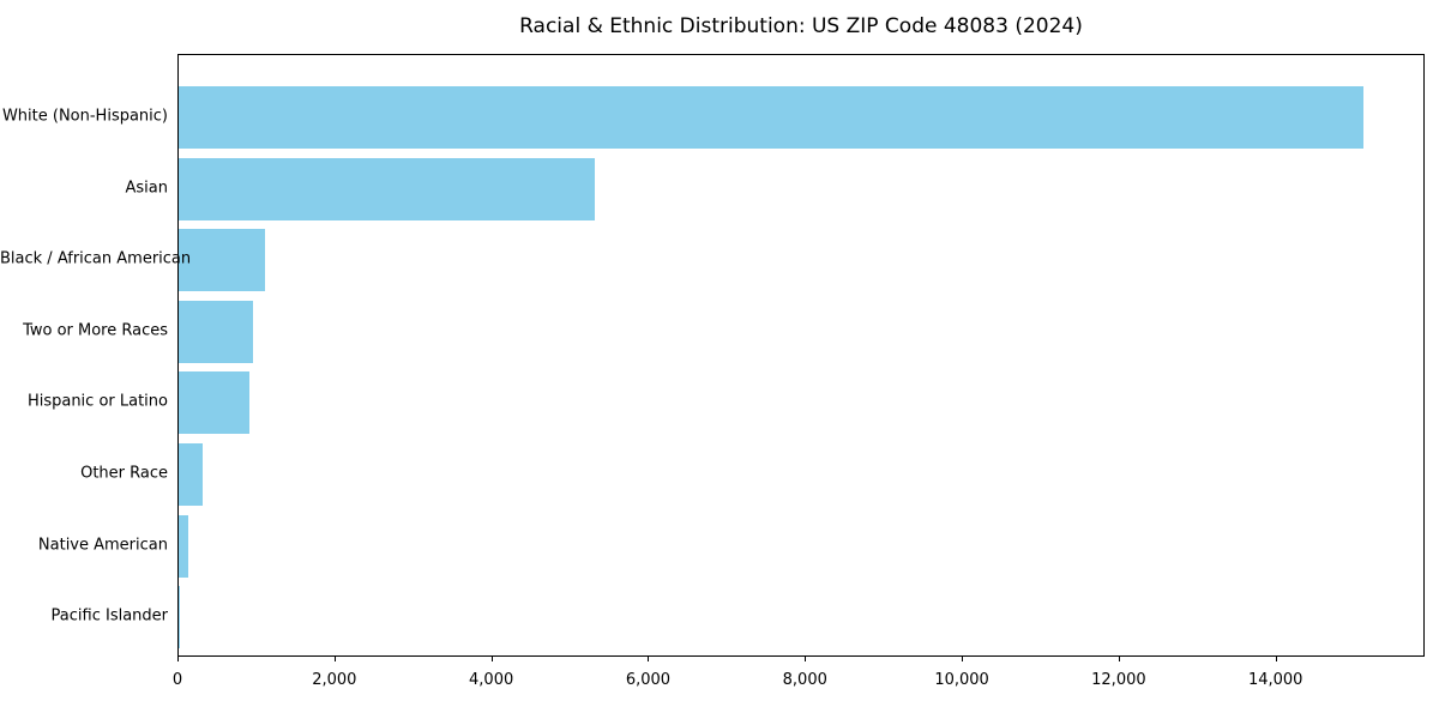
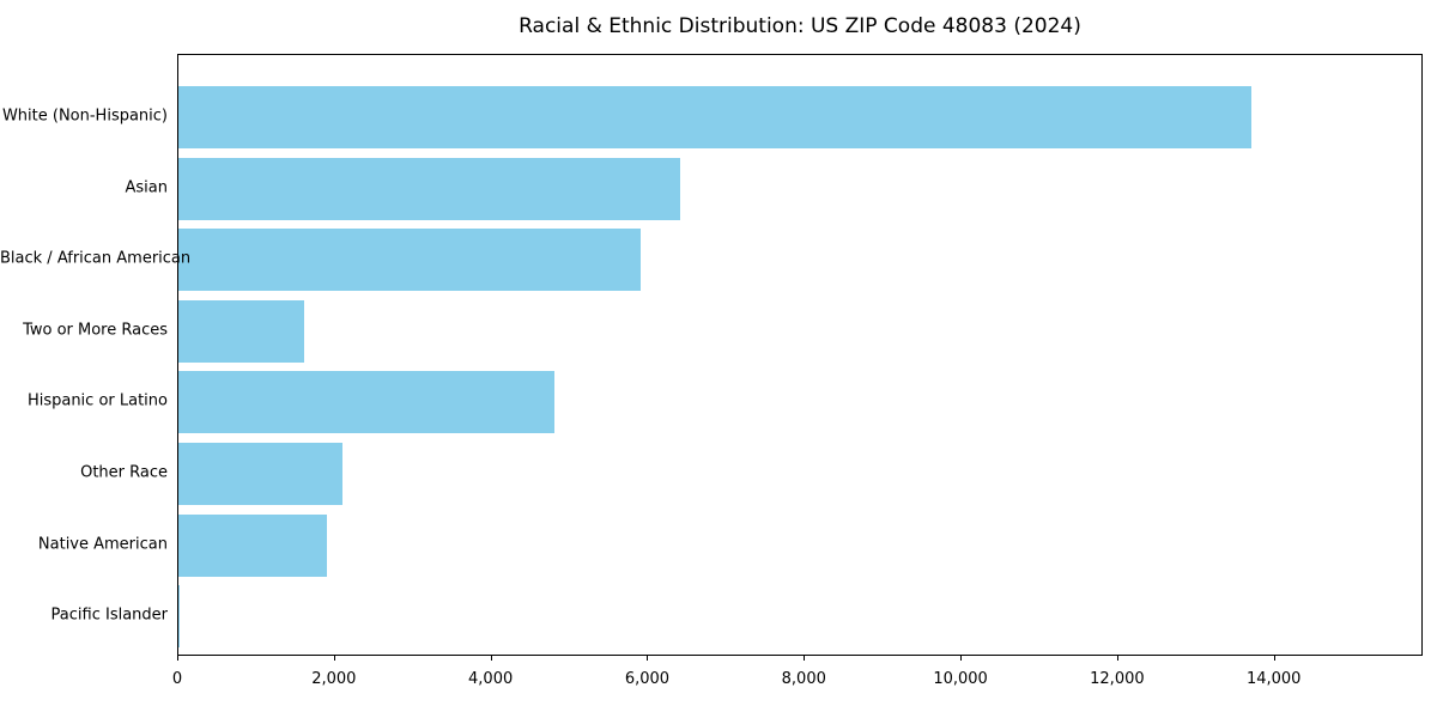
White (Non-Hispanic): 15100 -> 13700
Asian: 5300 -> 6400
Black / African American: 1100 -> 5900
Two or More Races: 1000 -> 1600
Hispanic or Latino: 900 -> 4800
Other Race: 300 -> 2100
Native American: 100 -> 1900
